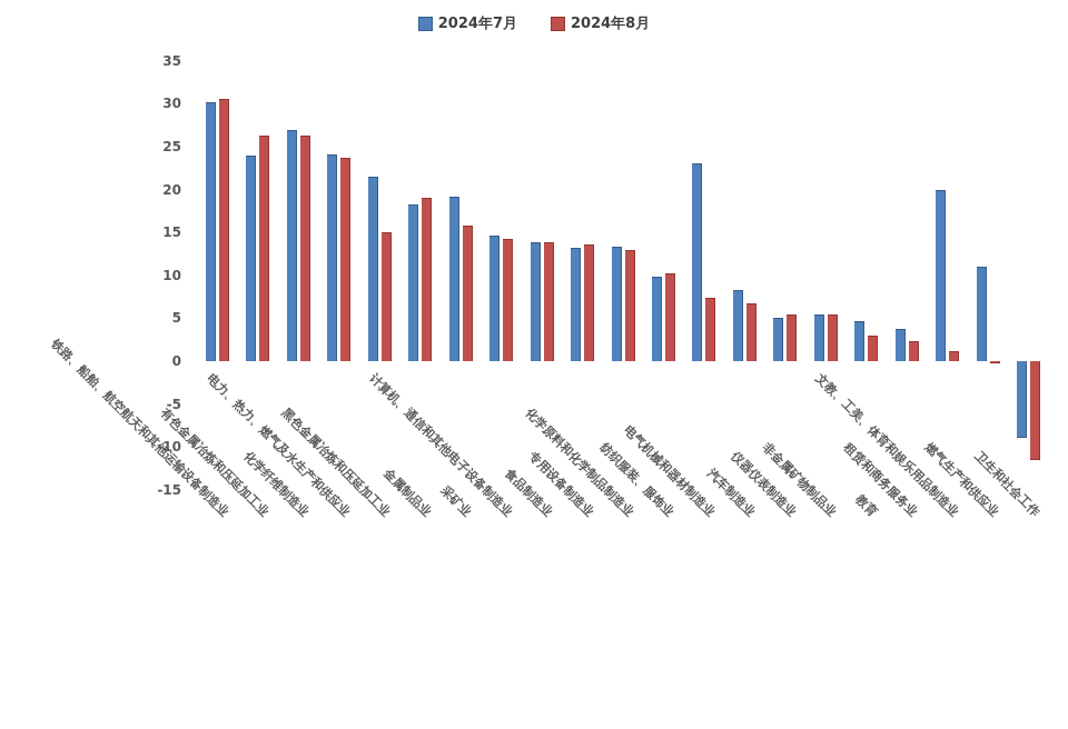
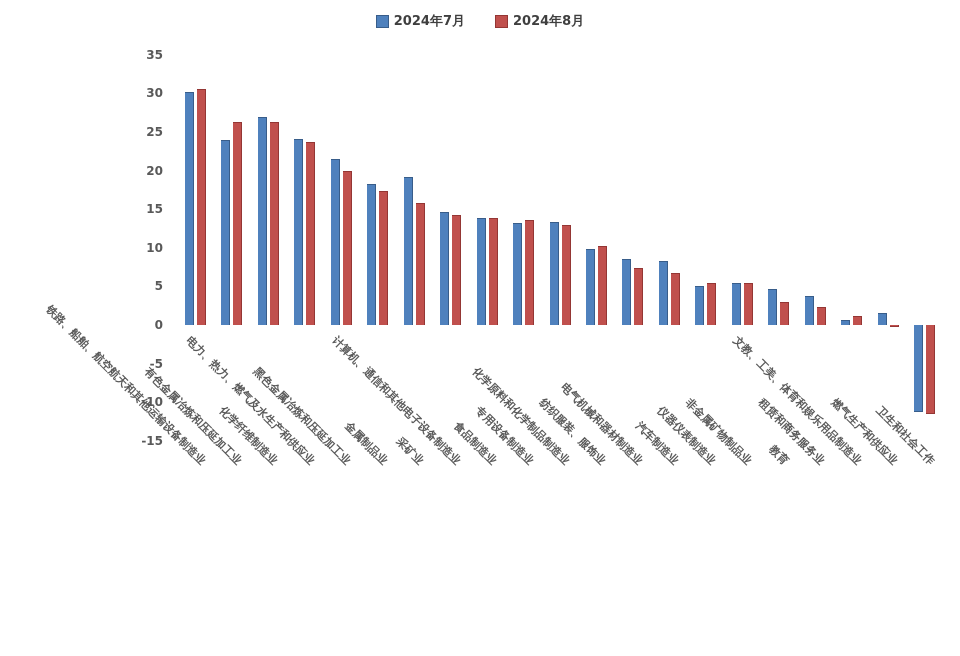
2024年8月/黑色金属冶炼和压延加工业: 15 -> 20
2024年8月/金属制品业: 19 -> 17
2024年7月/电气机械和器材制造业: 23 -> 9
2024年7月/文教、工美、体育和娱乐用品制造业: 20 -> 1
2024年7月/燃气生产和供应业: 11 -> 2
2024年7月/卫生和社会工作: -9 -> -11
